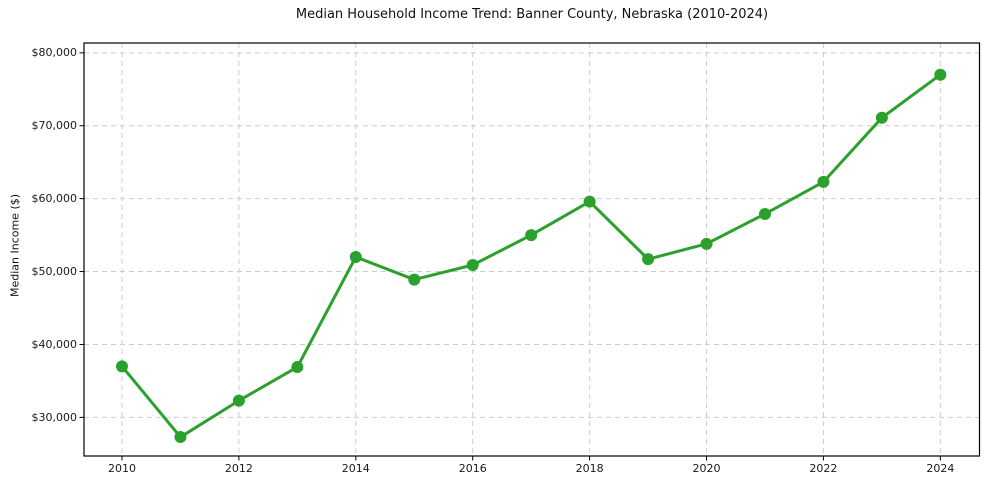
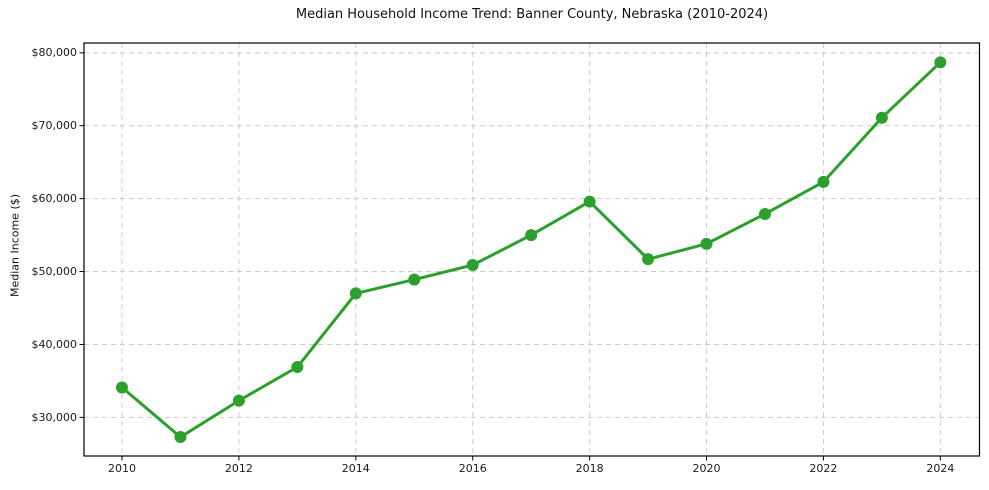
2010: $37000 -> $34000
2014: $52000 -> $47000
2024: $77000 -> $79000
